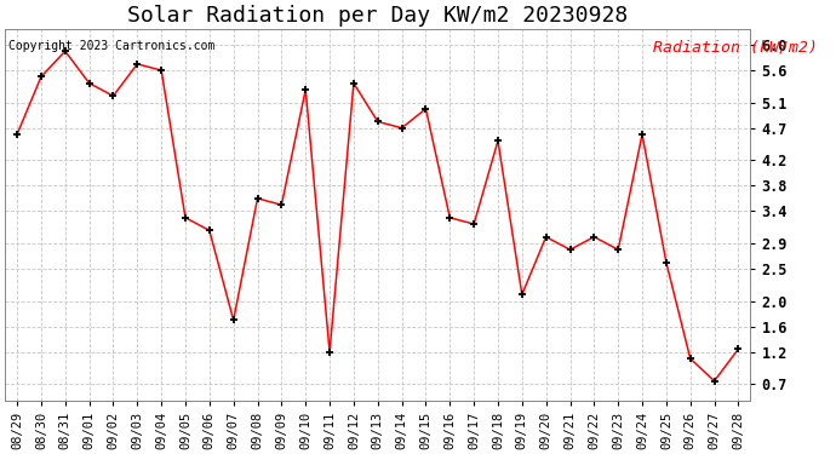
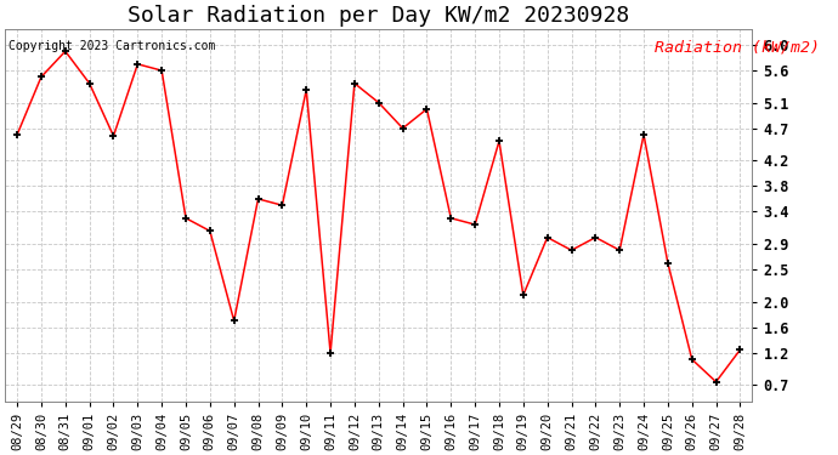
09/02: 5.20 -> 4.58
09/13: 4.80 -> 5.10
